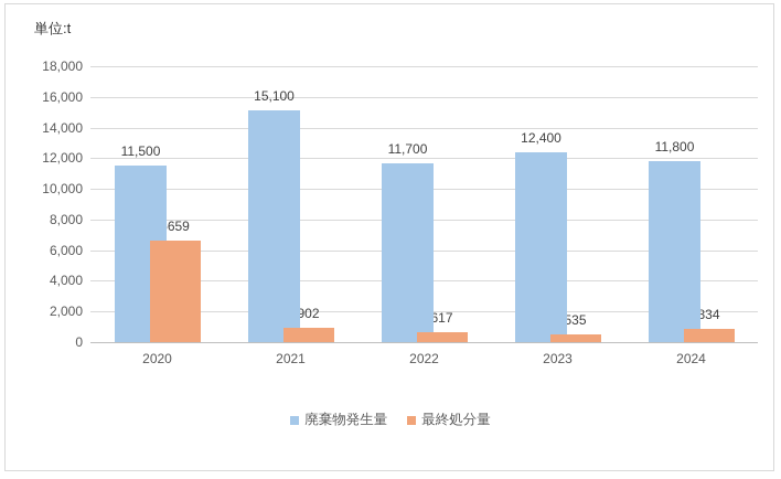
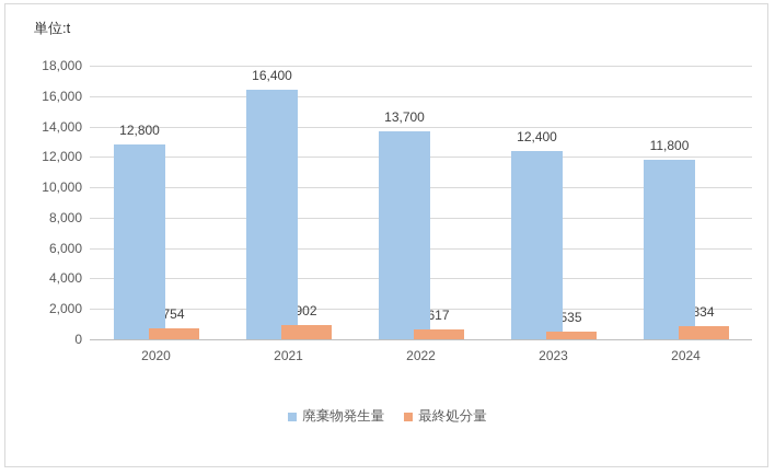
廃棄物発生量/2020: 11,500 -> 12,800
最終処分量/2020: 6659 -> 754
廃棄物発生量/2021: 15,100 -> 16,400
廃棄物発生量/2022: 11,700 -> 13,700
